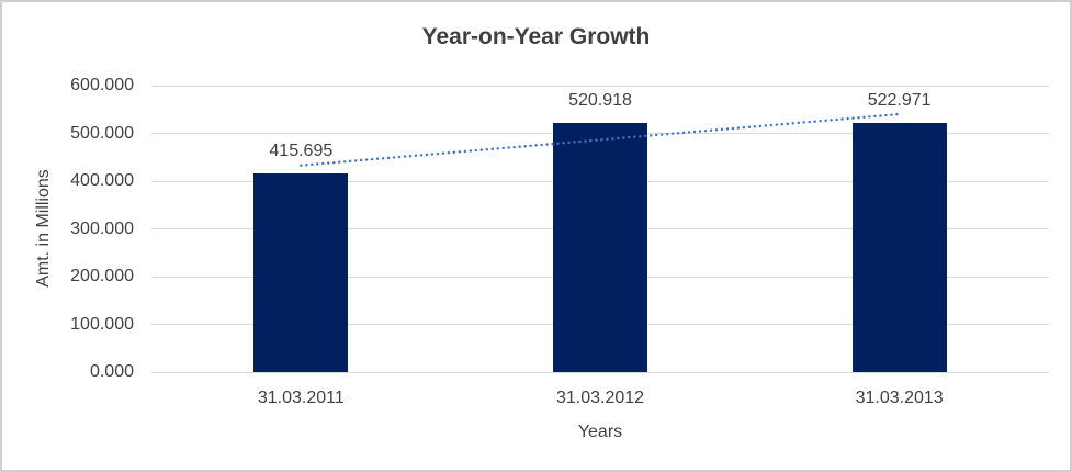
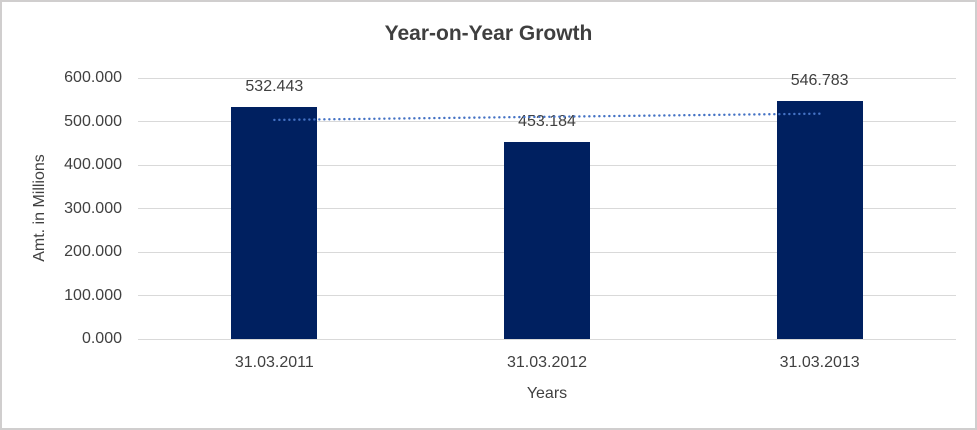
31.03.2011: 415.695 -> 532.443
31.03.2012: 520.918 -> 453.184
31.03.2013: 522.971 -> 546.783
